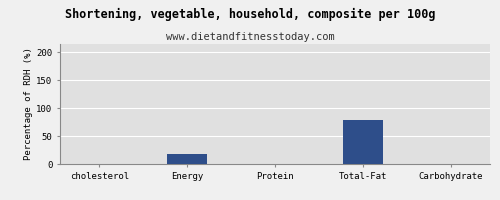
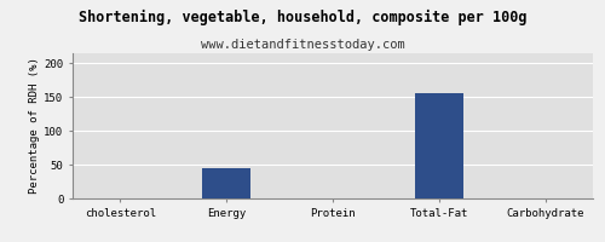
Energy: 18 -> 45
Total-Fat: 78 -> 155
